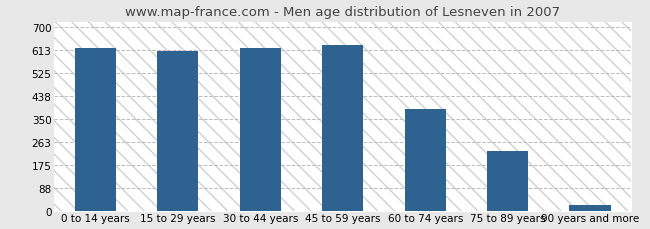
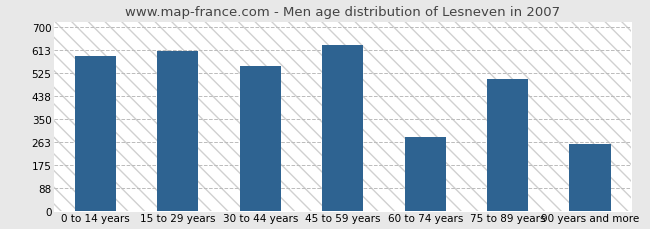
0 to 14 years: 618 -> 590
30 to 44 years: 618 -> 550
60 to 74 years: 388 -> 280
75 to 89 years: 228 -> 500
90 years and more: 20 -> 255
